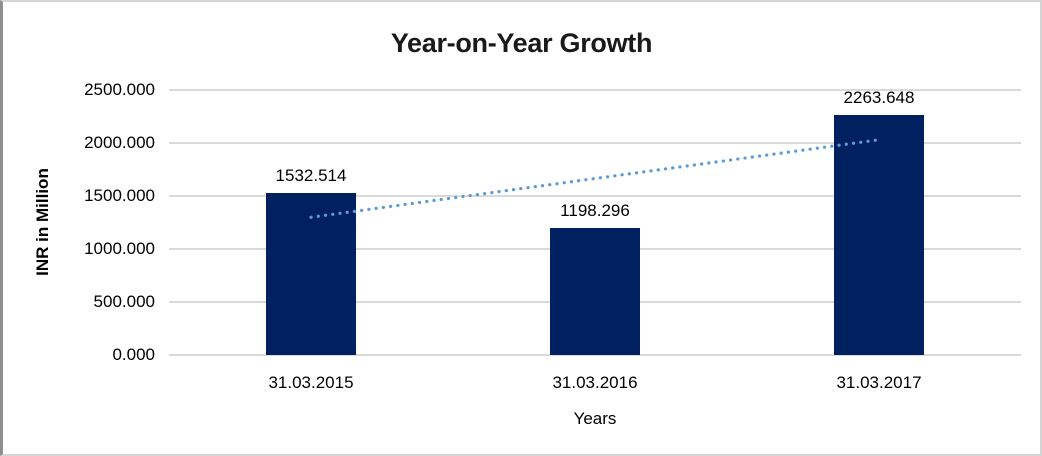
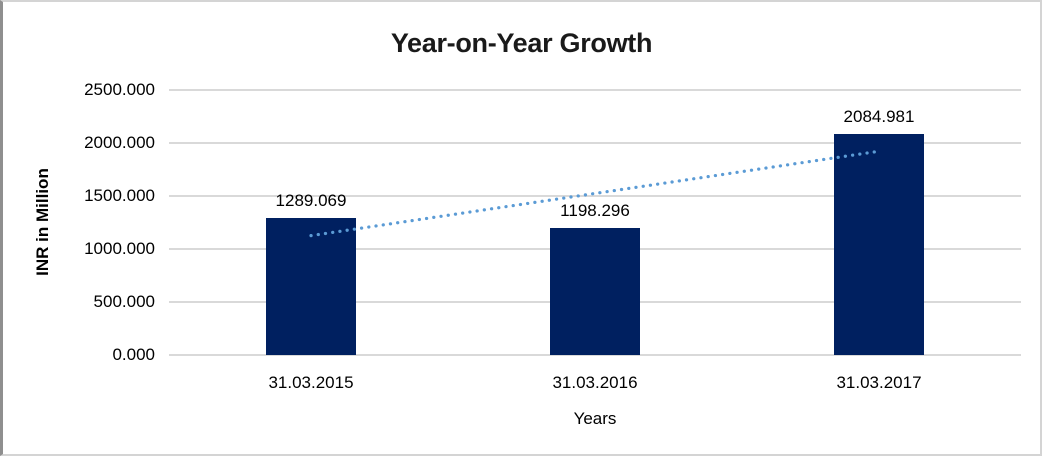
31.03.2015: 1532.514 -> 1289.069
31.03.2017: 2263.648 -> 2084.981
